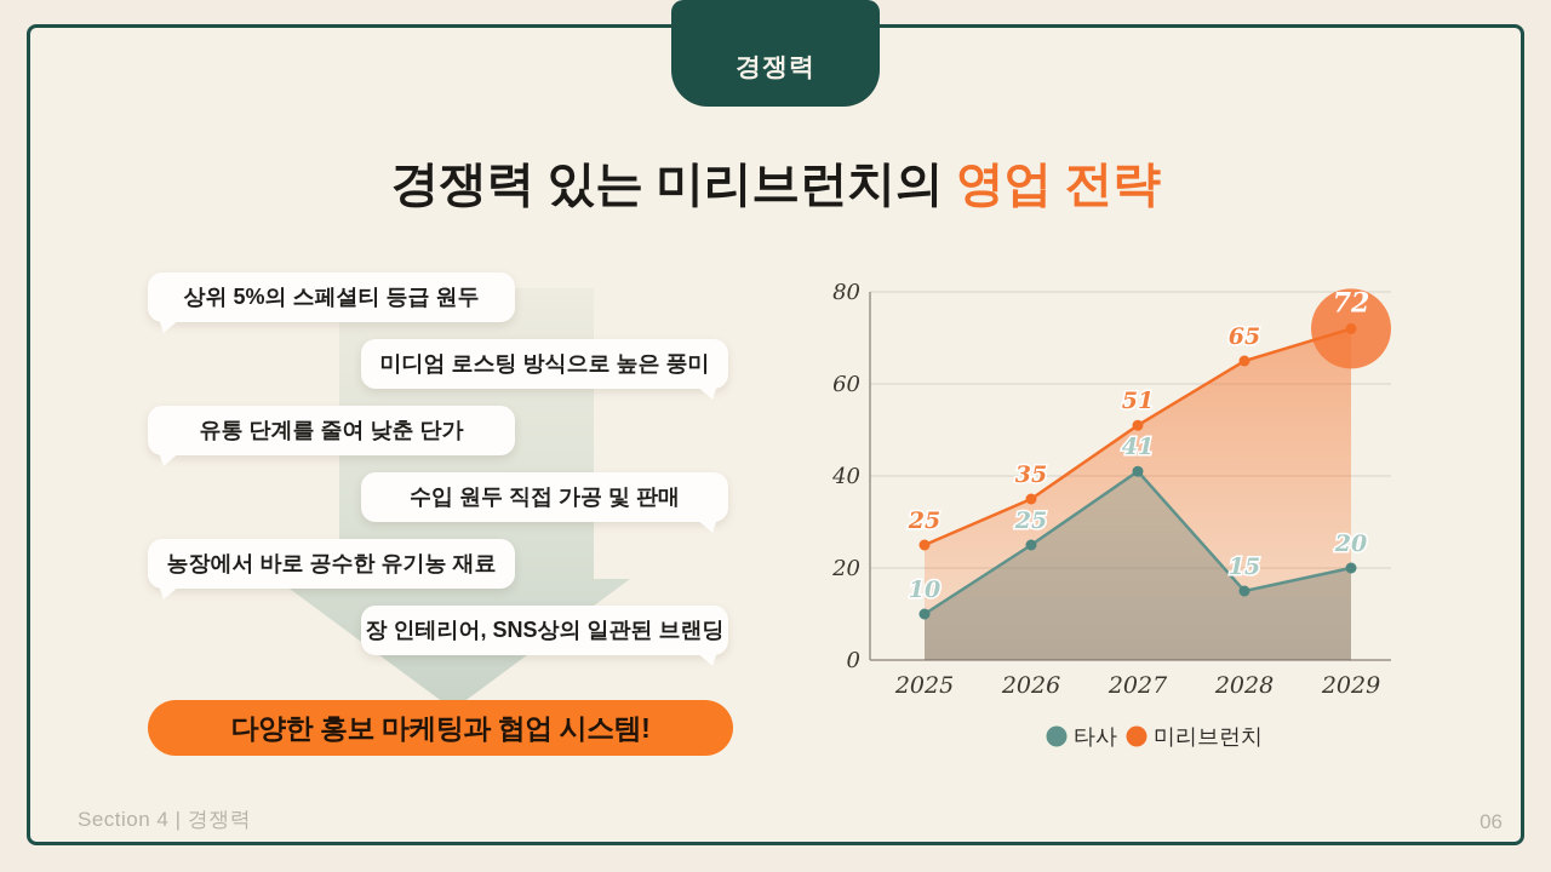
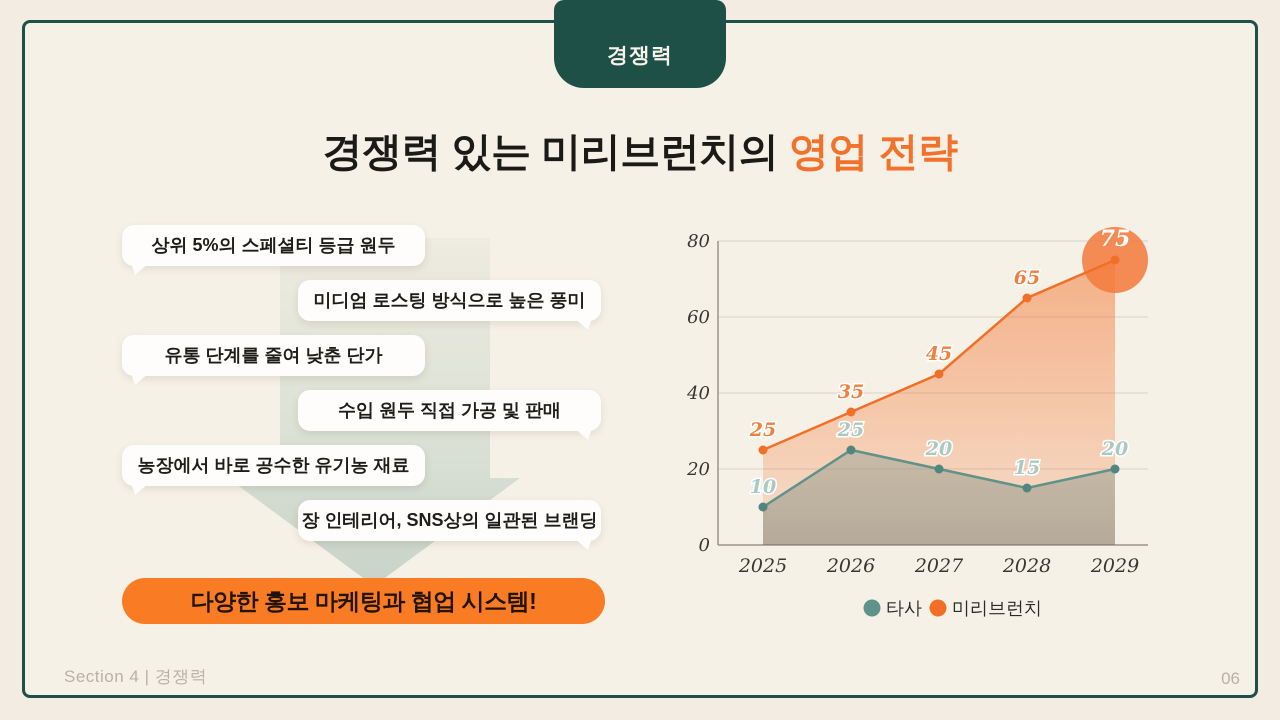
타사/2027: 41 -> 20
미리브런치/2027: 51 -> 45
미리브런치/2029: 72 -> 75
